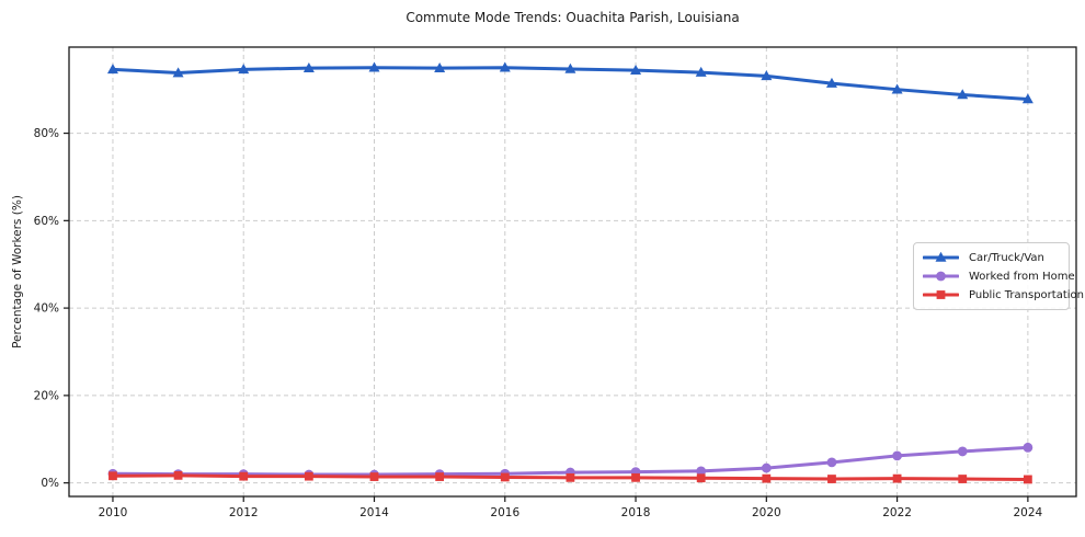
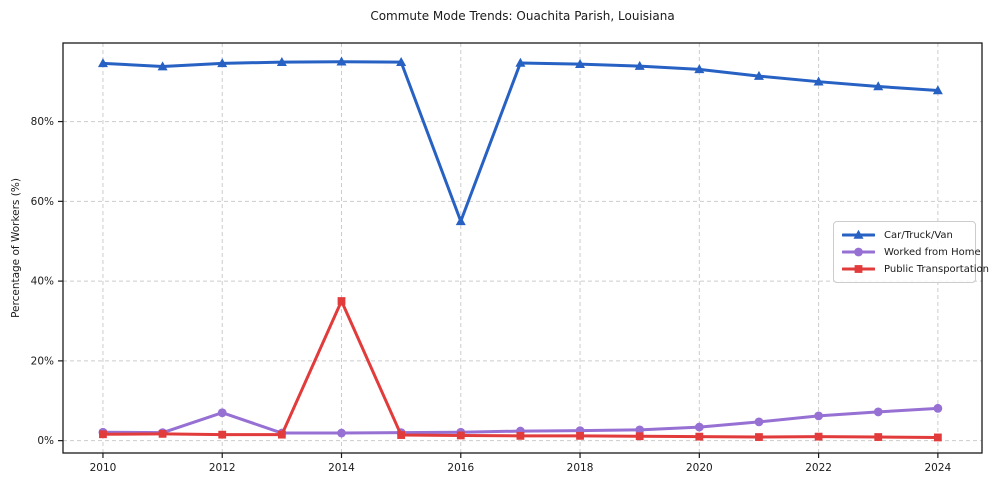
Worked from Home/2012: 2% -> 7%
Public Transportation/2014: 1% -> 35%
Car/Truck/Van/2016: 95% -> 55%
